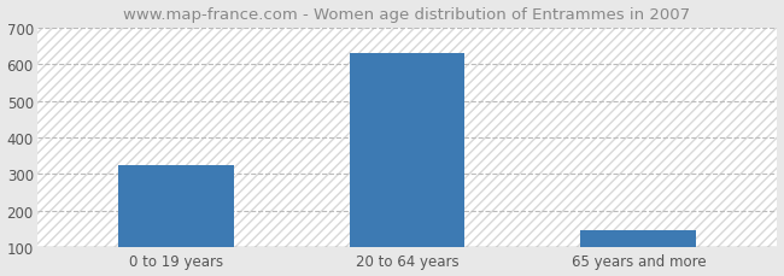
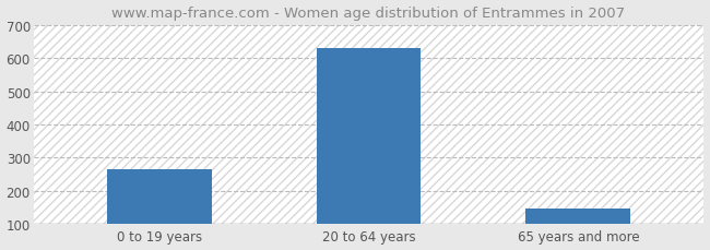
0 to 19 years: 325 -> 263
